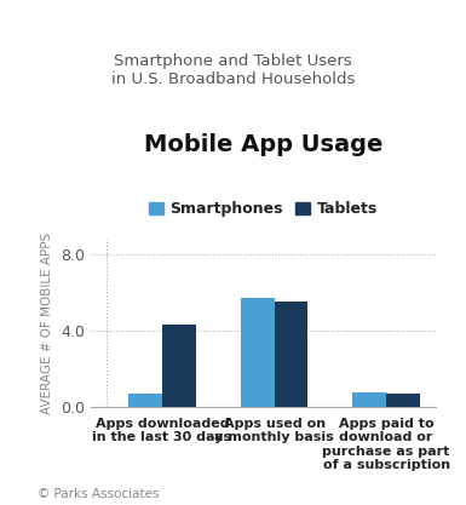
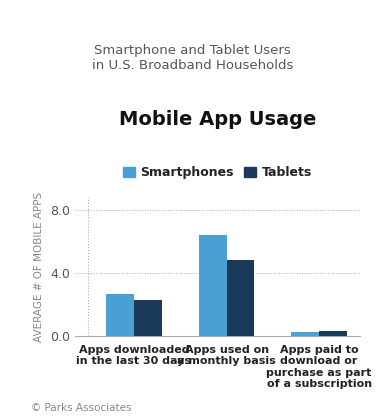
Smartphones/Apps downloaded in the last 30 days: 0.7 -> 2.7
Tablets/Apps downloaded in the last 30 days: 4.3 -> 2.3
Smartphones/Apps used on a monthly basis: 5.7 -> 6.4
Tablets/Apps used on a monthly basis: 5.5 -> 4.8
Smartphones/Apps paid to download or purchase as part of a subscription: 0.8 -> 0.3
Tablets/Apps paid to download or purchase as part of a subscription: 0.7 -> 0.3
